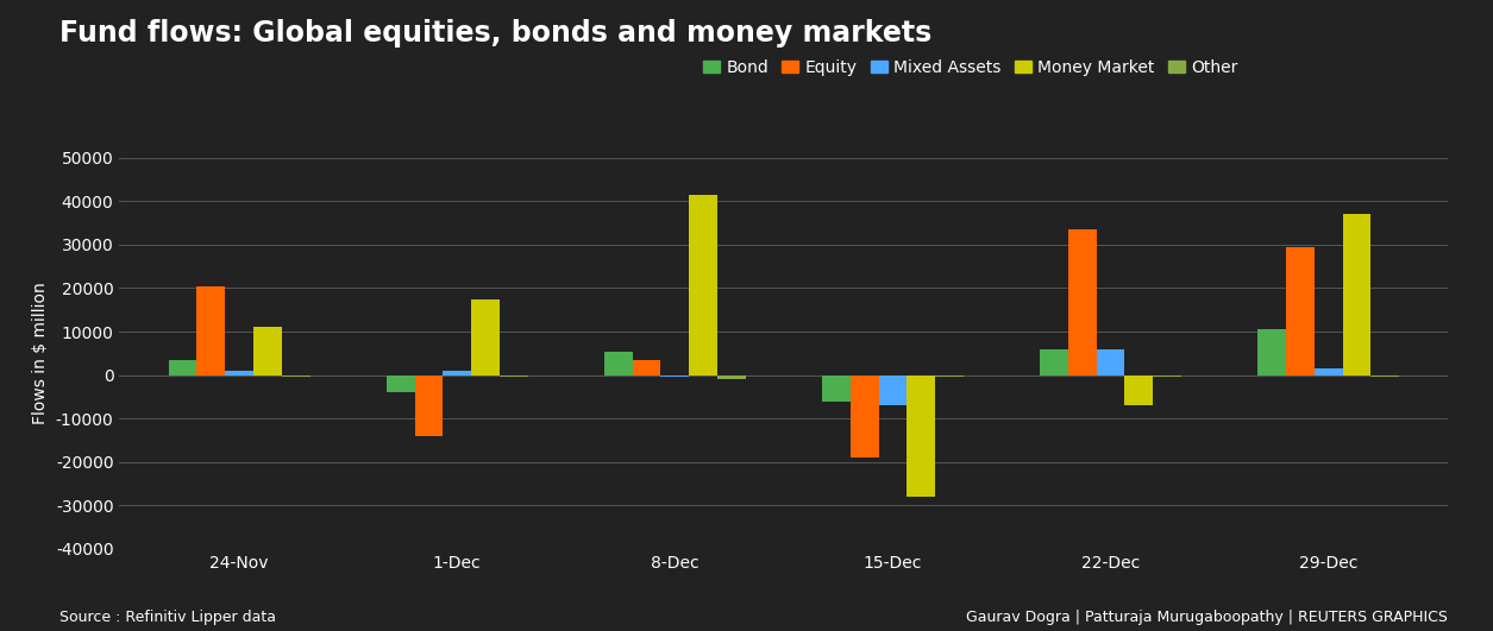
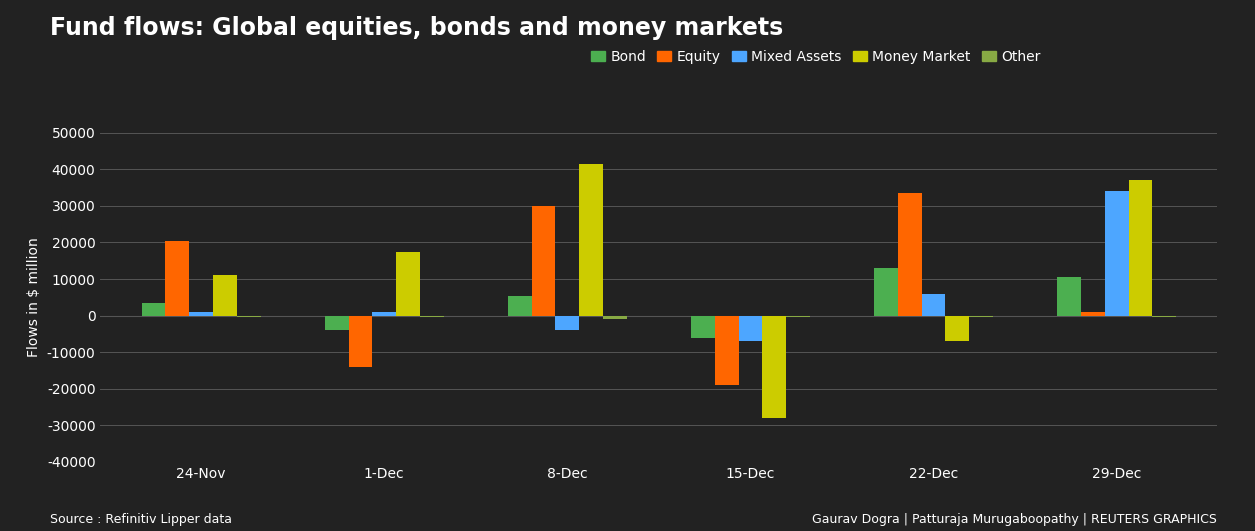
Equity/8-Dec: 3500 -> 30000
Mixed Assets/8-Dec: -500 -> -4000
Bond/22-Dec: 6000 -> 13000
Equity/29-Dec: 29500 -> 1000
Mixed Assets/29-Dec: 1500 -> 34000
